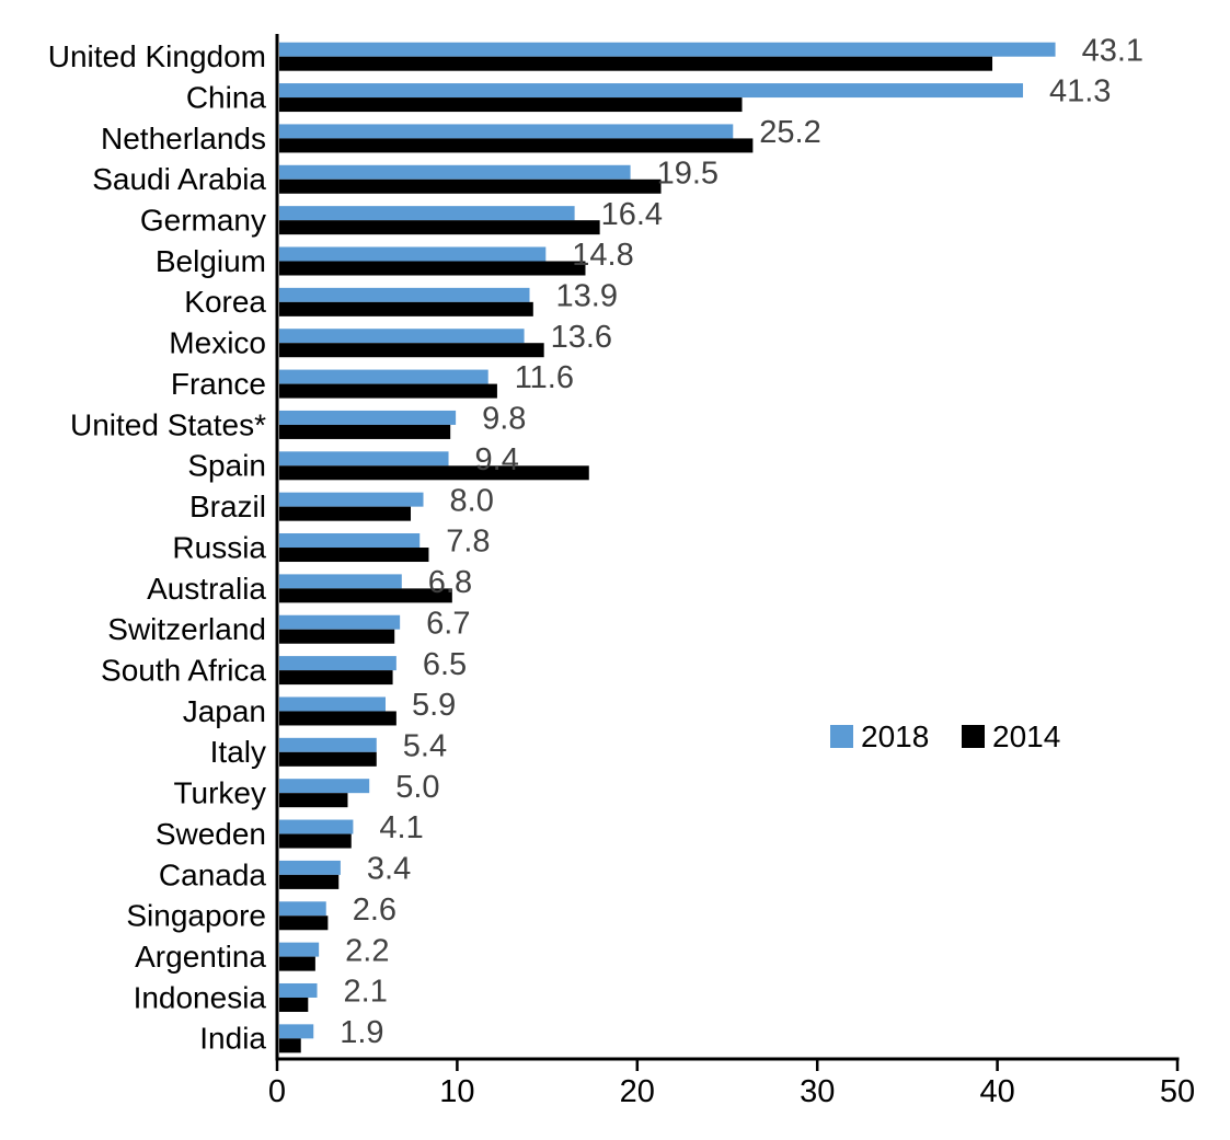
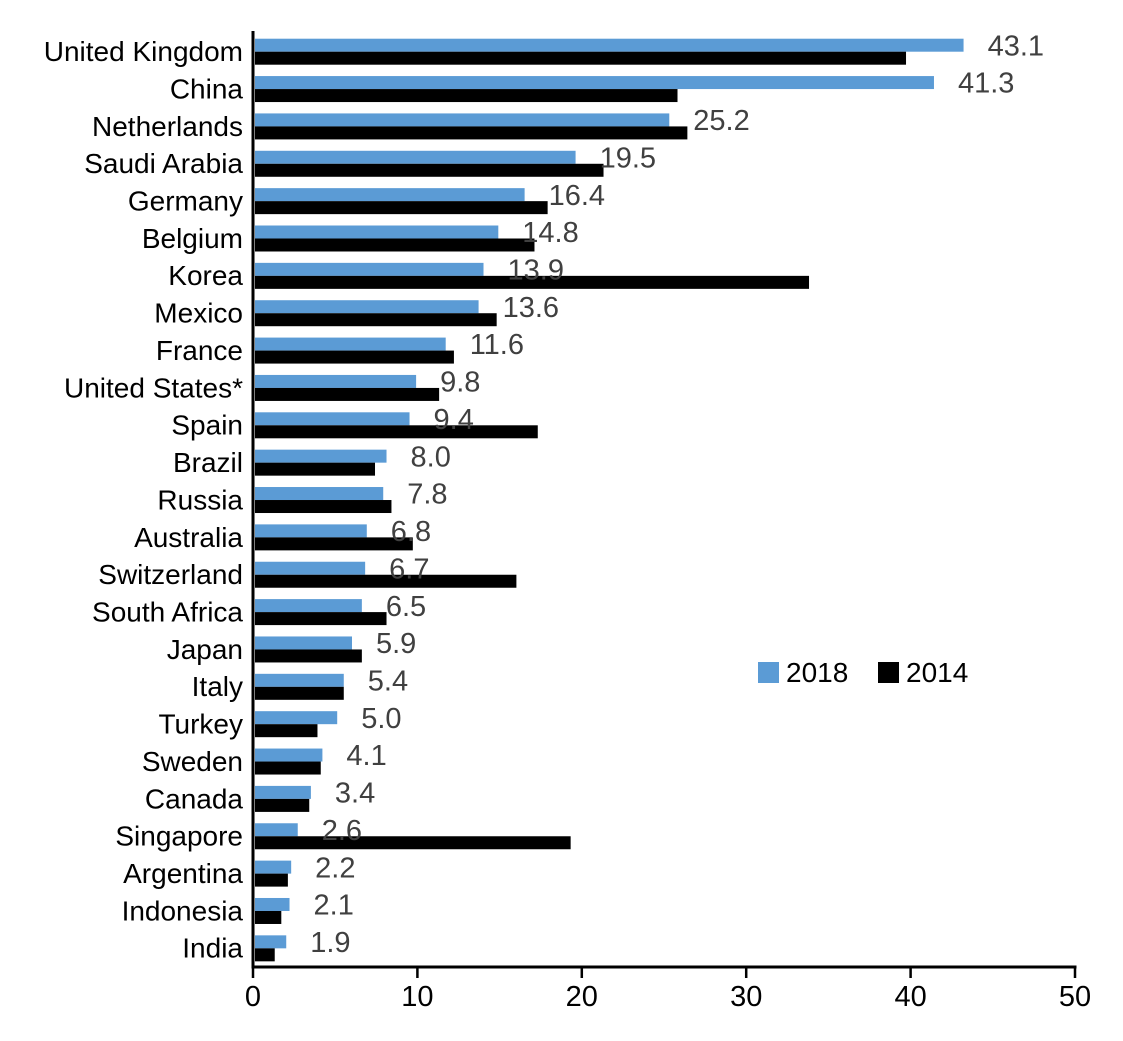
2014/Korea: 14.1 -> 33.7
2014/United States*: 9.5 -> 11.2
2014/Switzerland: 6.4 -> 15.9
2014/South Africa: 6.3 -> 8.0
2014/Singapore: 2.7 -> 19.2
